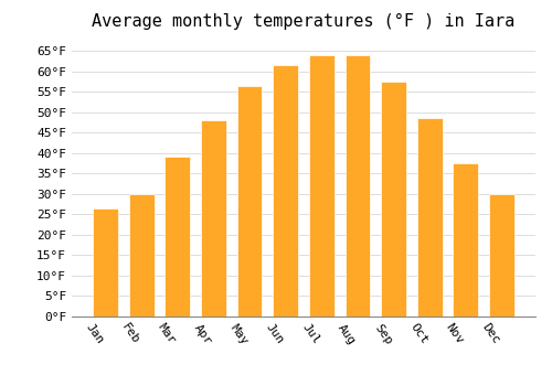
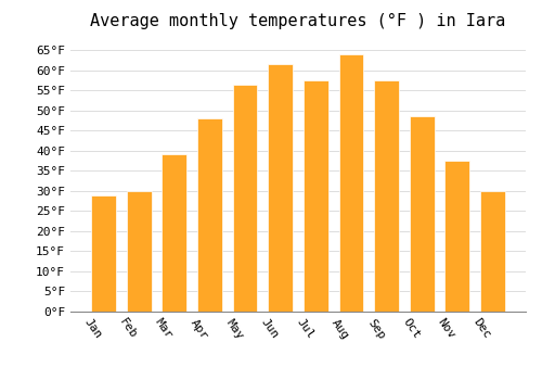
Jan: 26.5°F -> 29.0°F
Jul: 64.0°F -> 57.5°F
